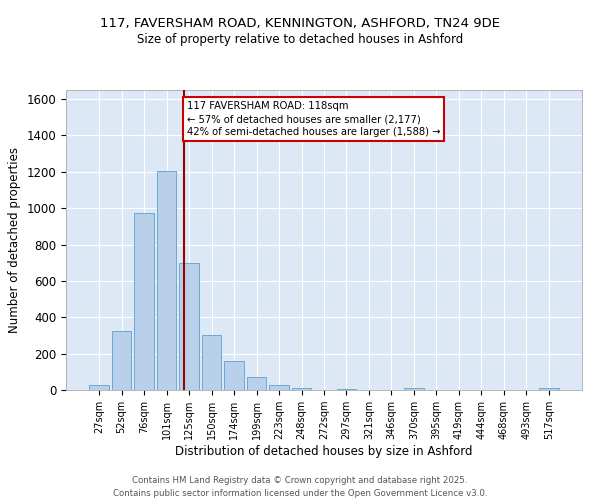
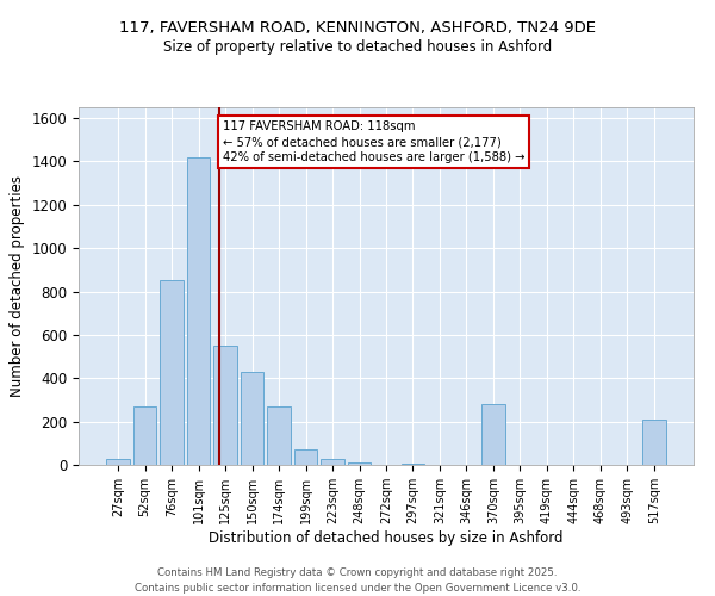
52sqm: 320 -> 270
76sqm: 980 -> 850
101sqm: 1200 -> 1420
125sqm: 700 -> 550
150sqm: 300 -> 430
174sqm: 160 -> 270
370sqm: 10 -> 280
517sqm: 10 -> 210
